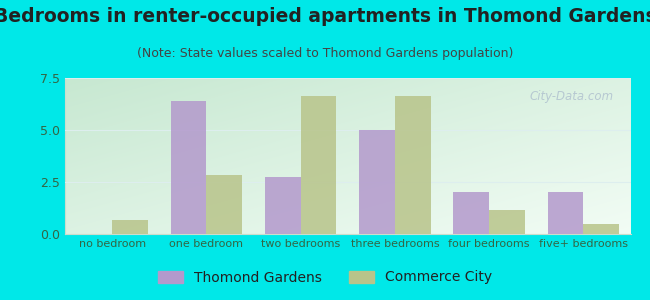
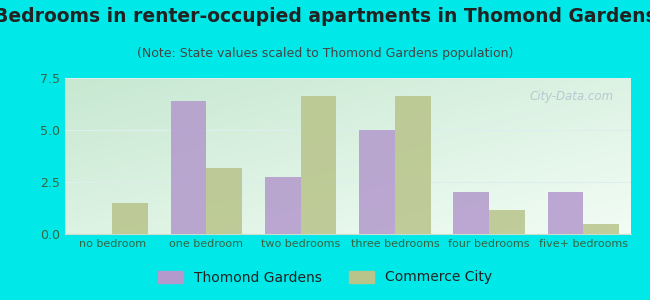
Commerce City/no bedroom: 0.65 -> 1.50
Commerce City/one bedroom: 2.85 -> 3.15
